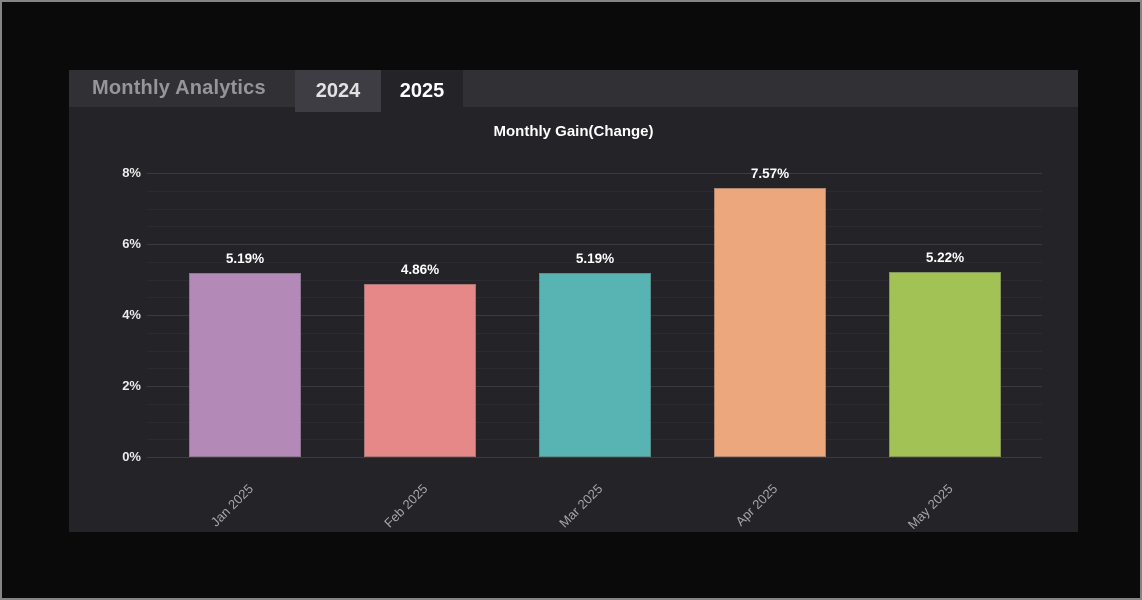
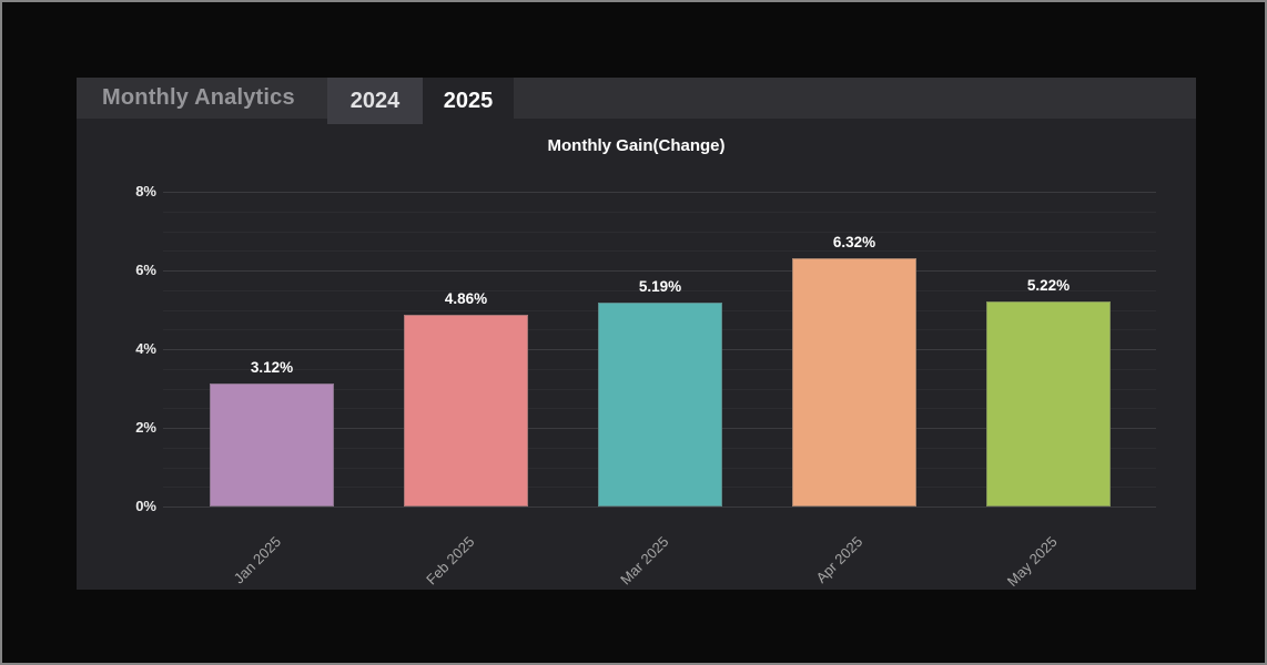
Jan 2025: 5.19% -> 3.12%
Apr 2025: 7.57% -> 6.32%
